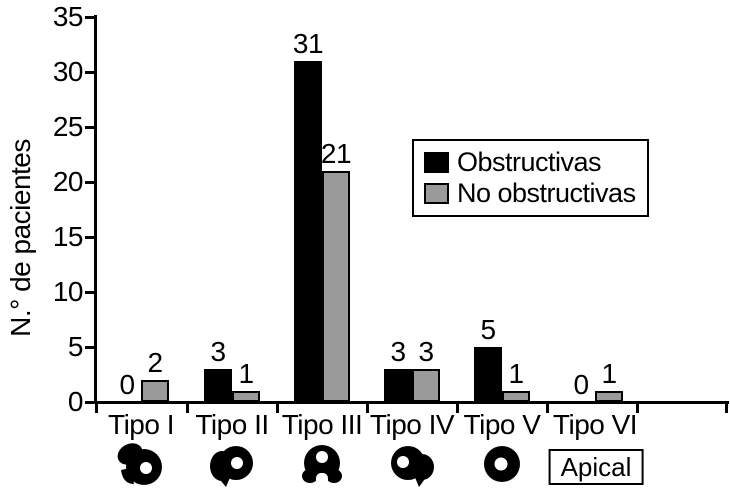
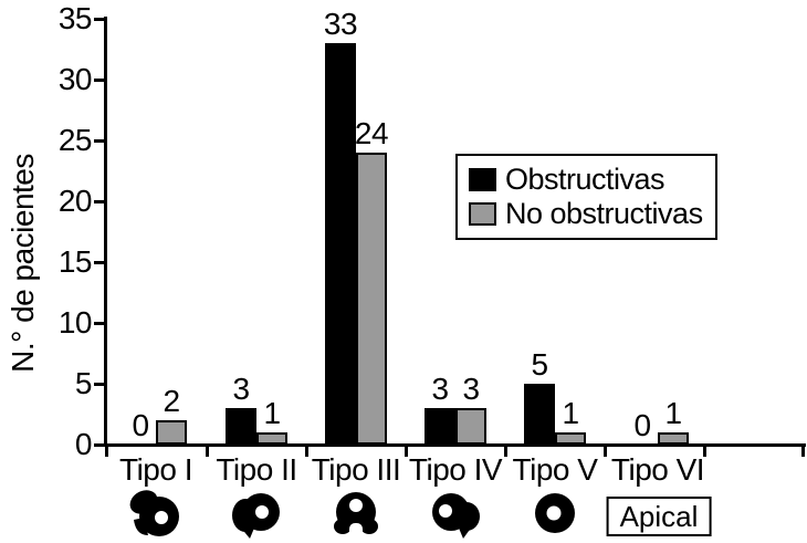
Obstructivas/Tipo III: 31 -> 33
No obstructivas/Tipo III: 21 -> 24
